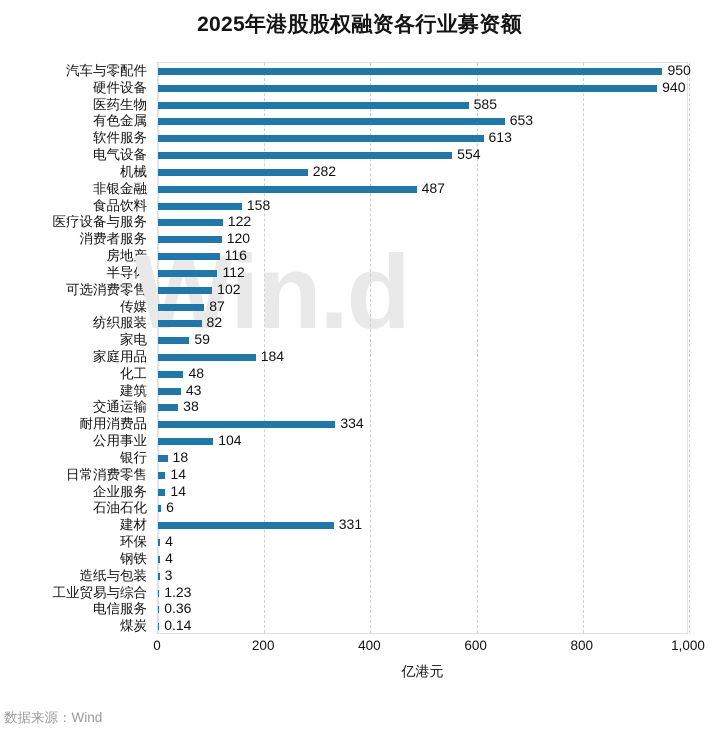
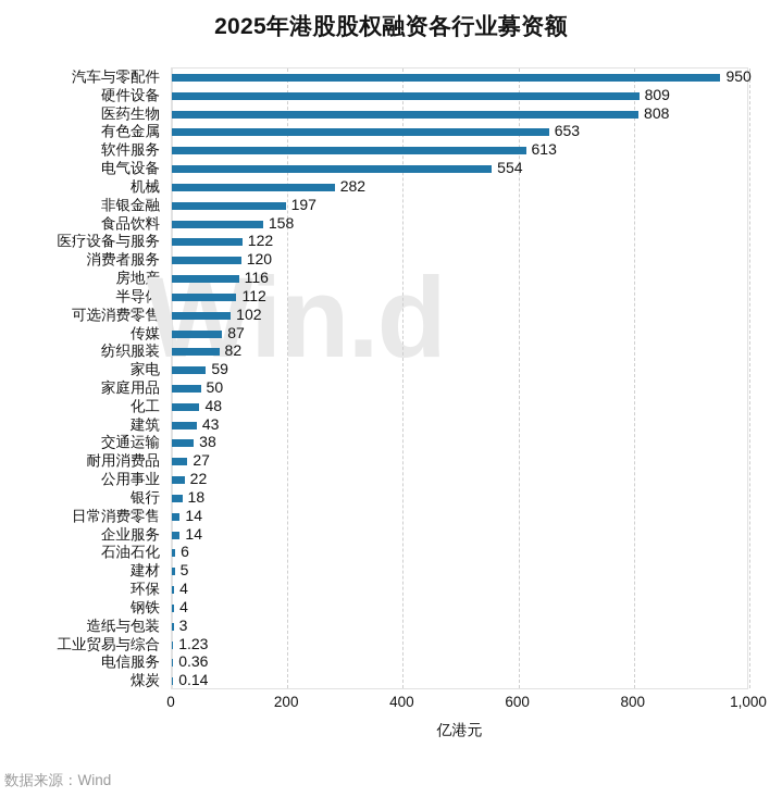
硬件设备: 940 -> 809
医药生物: 585 -> 808
非银金融: 487 -> 197
家庭用品: 184 -> 50
耐用消费品: 334 -> 27
公用事业: 104 -> 22
建材: 331 -> 5
